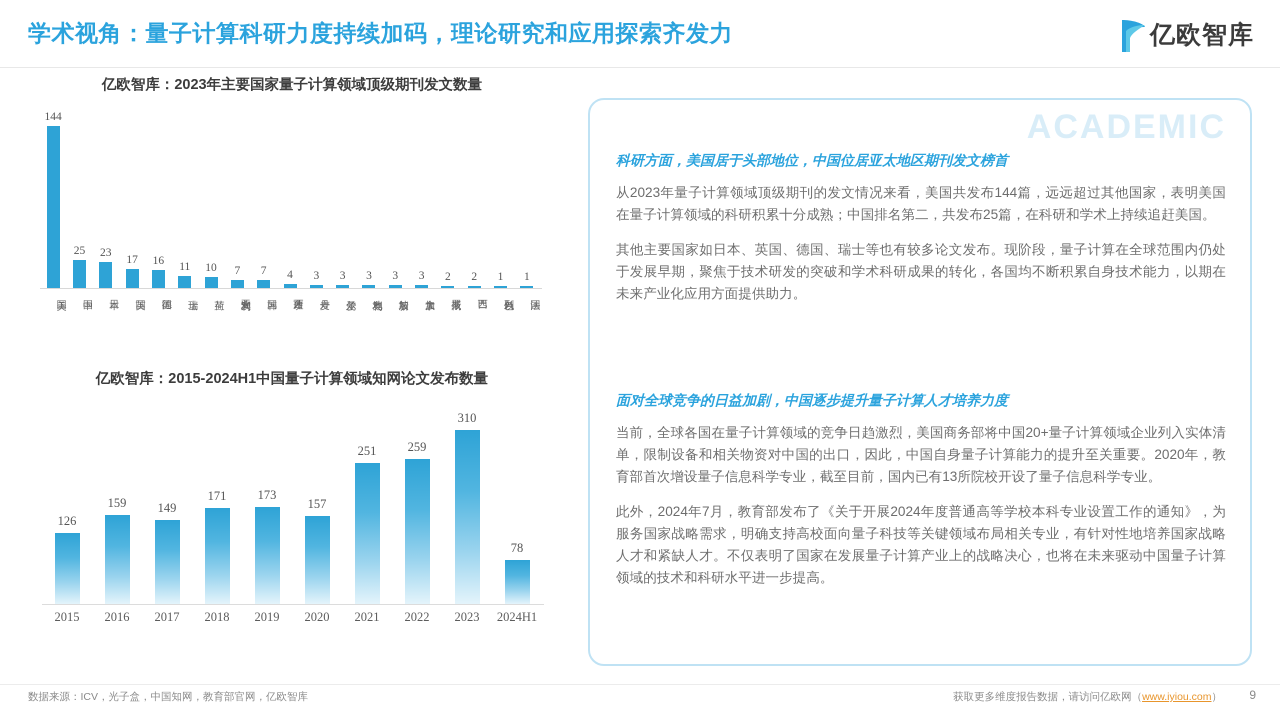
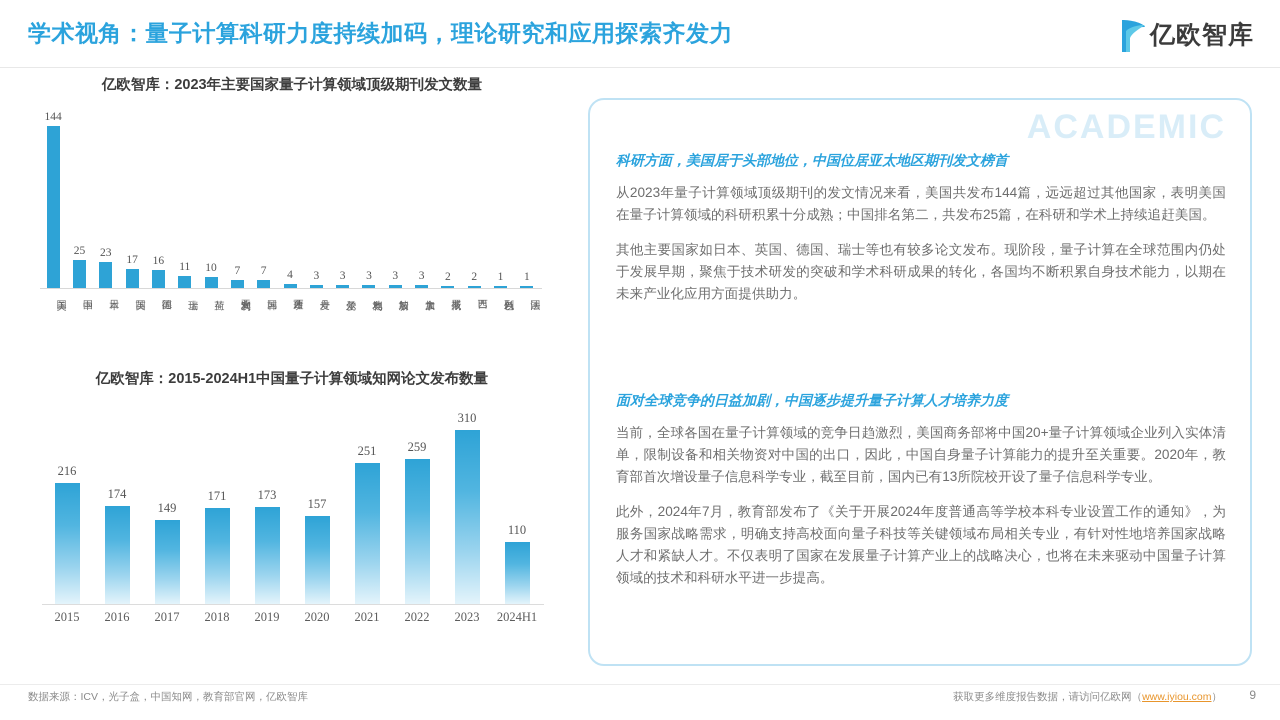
亿欧智库：2015-2024H1中国量子计算领域知网论文发布数量/2015: 126 -> 216
亿欧智库：2015-2024H1中国量子计算领域知网论文发布数量/2016: 159 -> 174
亿欧智库：2015-2024H1中国量子计算领域知网论文发布数量/2024H1: 78 -> 110
